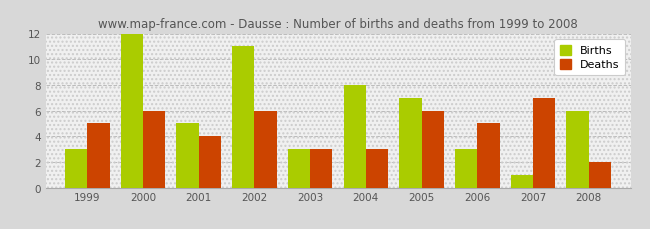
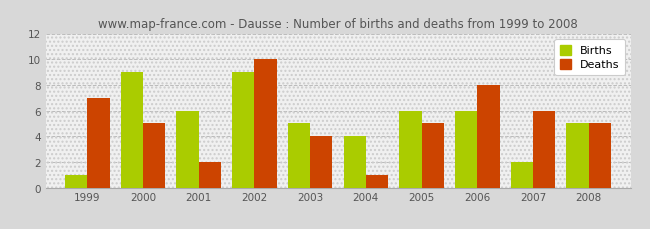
Births/1999: 3 -> 1
Deaths/1999: 5 -> 7
Births/2000: 12 -> 9
Deaths/2000: 6 -> 5
Births/2001: 5 -> 6
Deaths/2001: 4 -> 2
Births/2002: 11 -> 9
Deaths/2002: 6 -> 10
Births/2003: 3 -> 5
Deaths/2003: 3 -> 4
Births/2004: 8 -> 4
Deaths/2004: 3 -> 1
Births/2005: 7 -> 6
Deaths/2005: 6 -> 5
Births/2006: 3 -> 6
Deaths/2006: 5 -> 8
Births/2007: 1 -> 2
Deaths/2007: 7 -> 6
Births/2008: 6 -> 5
Deaths/2008: 2 -> 5
